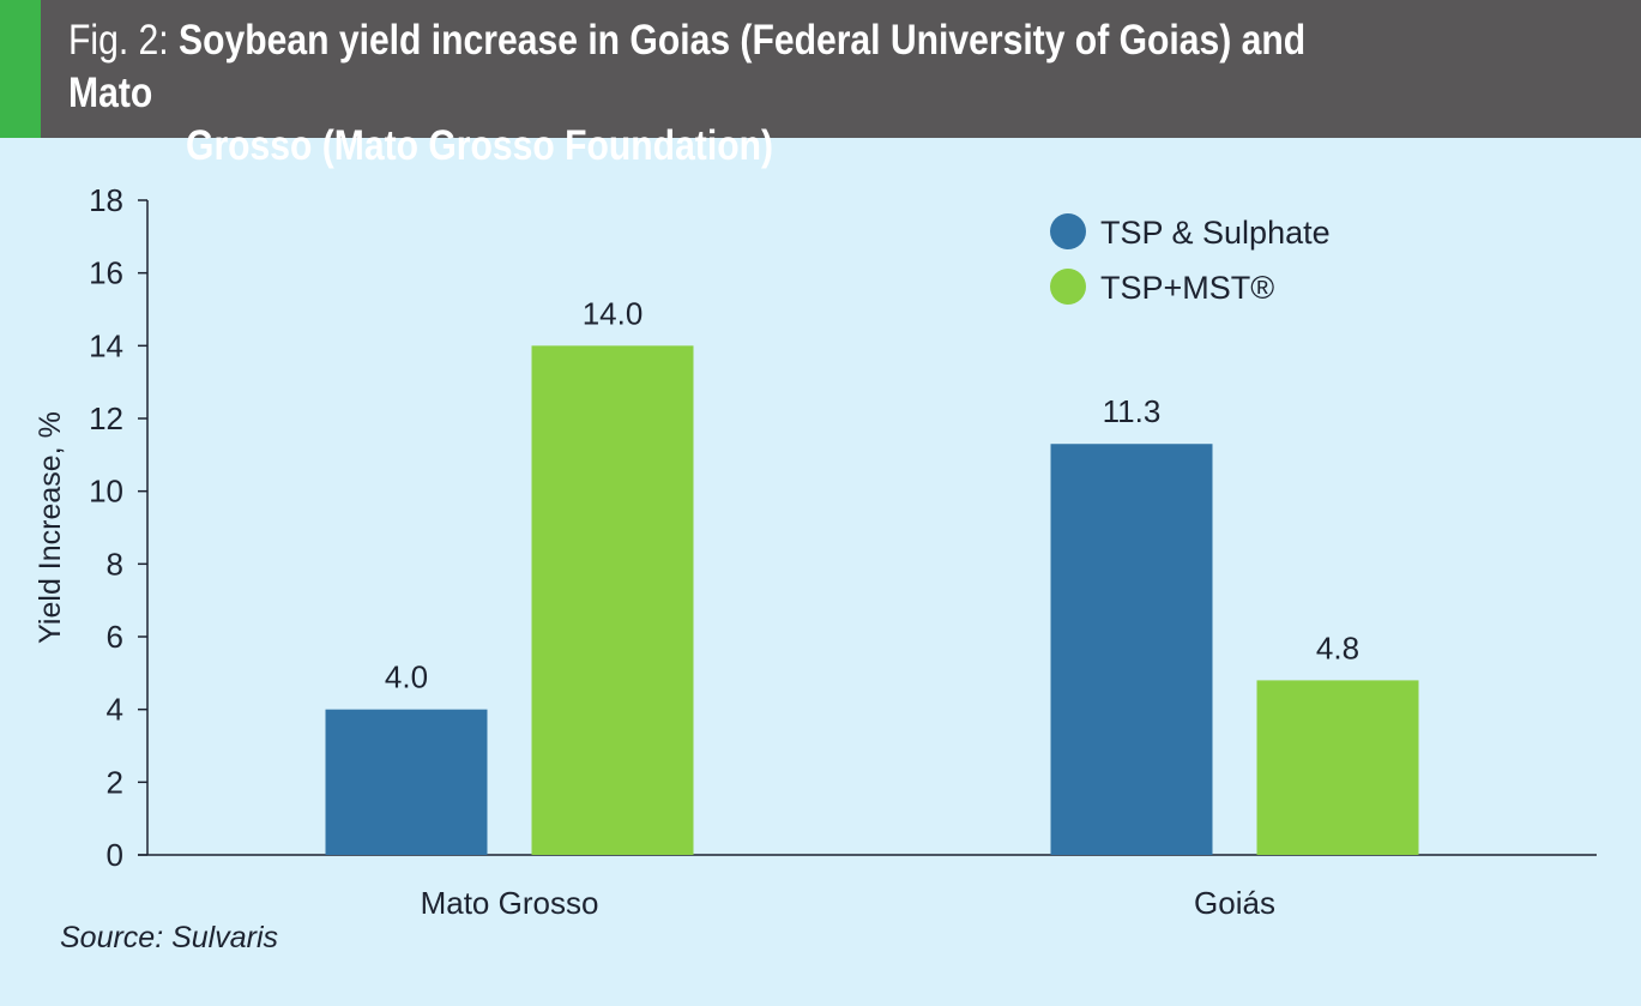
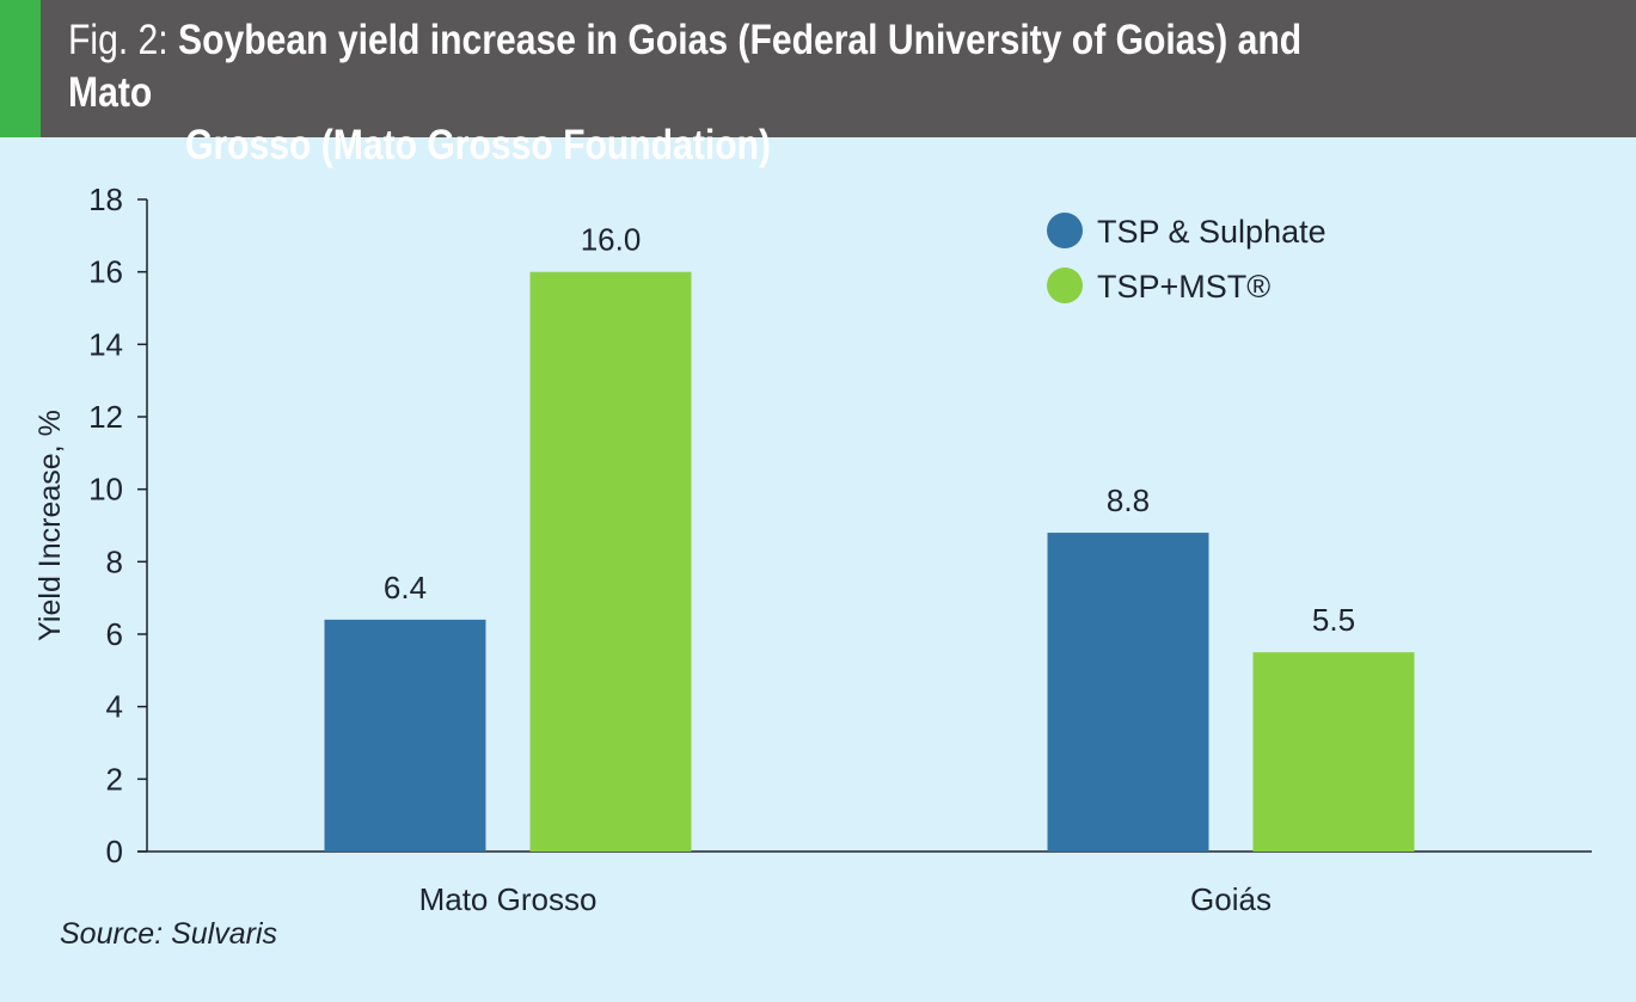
TSP & Sulphate/Mato Grosso: 4.0 -> 6.4
TSP+MST®/Mato Grosso: 14.0 -> 16.0
TSP & Sulphate/Goiás: 11.3 -> 8.8
TSP+MST®/Goiás: 4.8 -> 5.5
